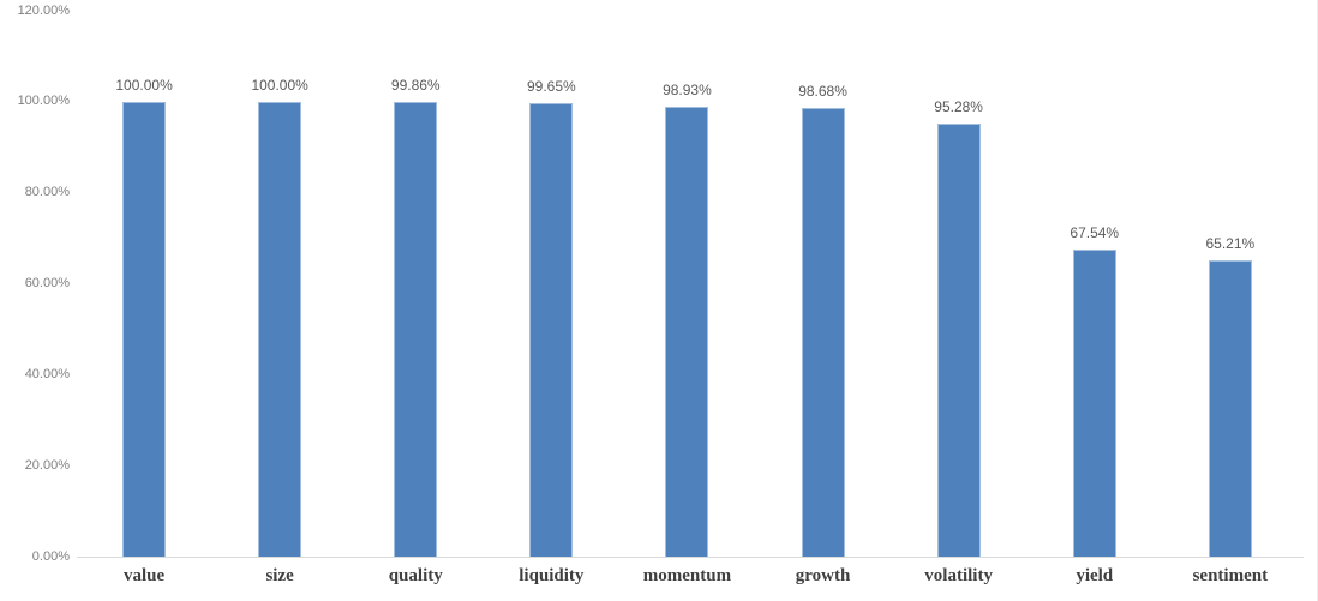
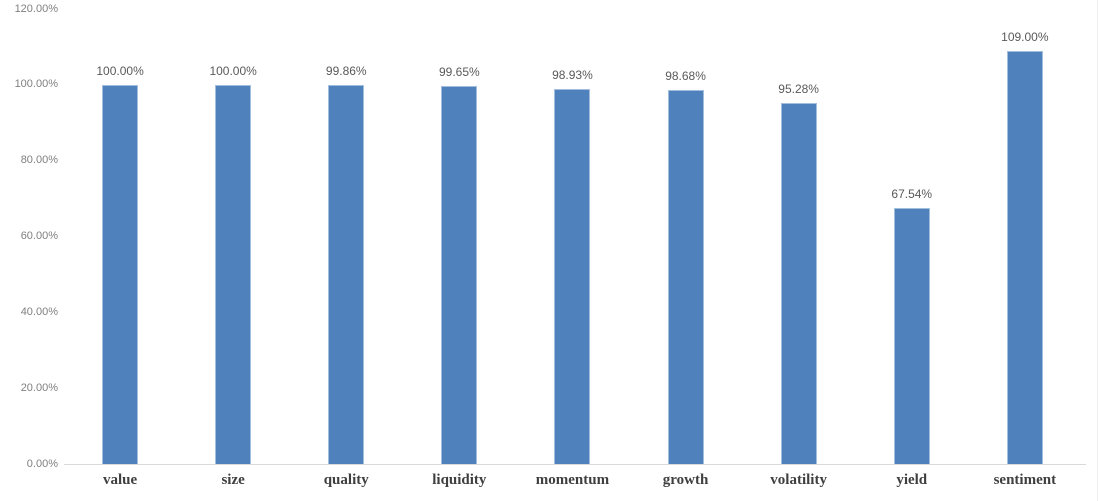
sentiment: 65.21% -> 109.00%
